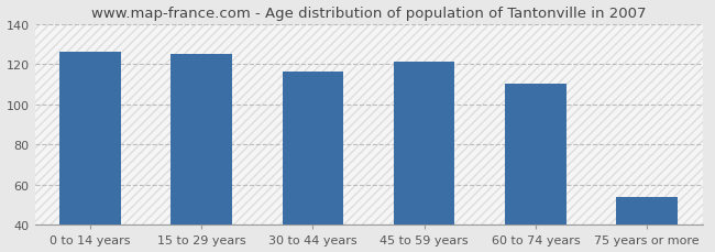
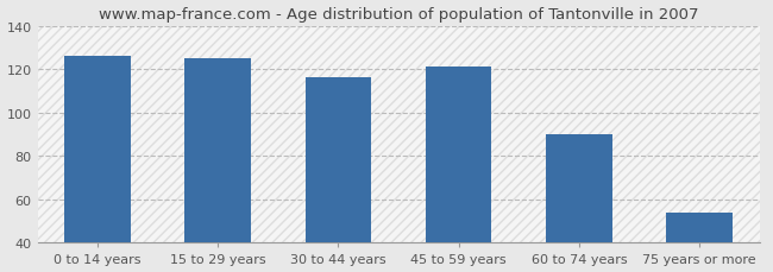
60 to 74 years: 110 -> 90
